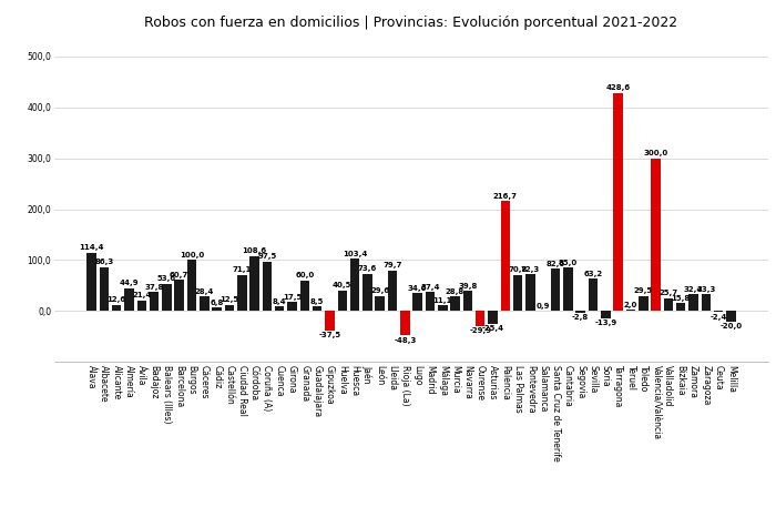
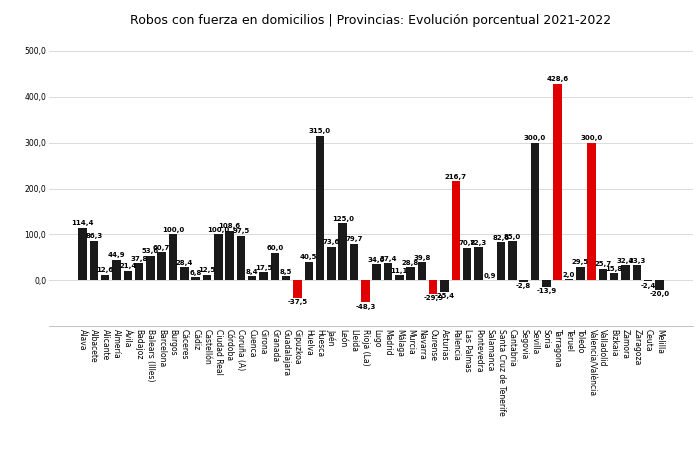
Ciudad Real: 71 -> 100
Huesca: 103 -> 315
León: 30 -> 125
Sevilla: 63 -> 300
